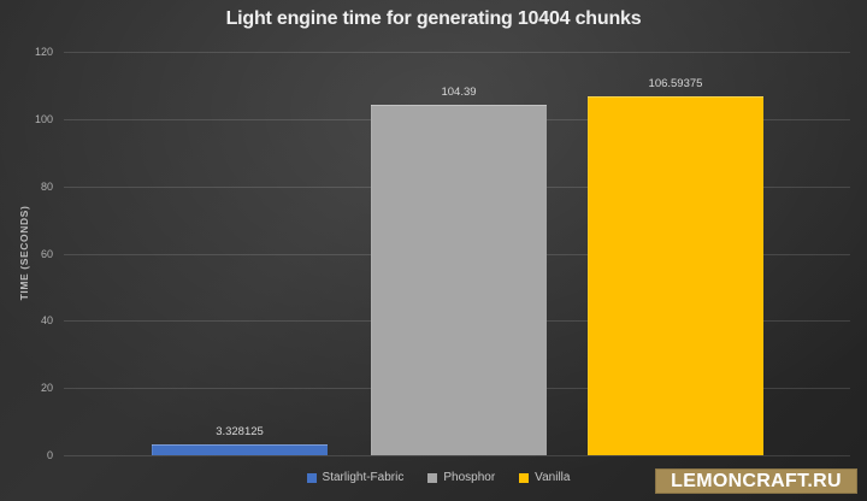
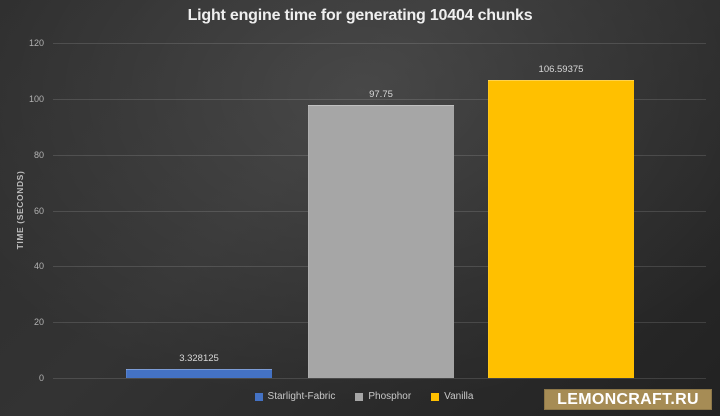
Phosphor: 104.39 -> 97.75
